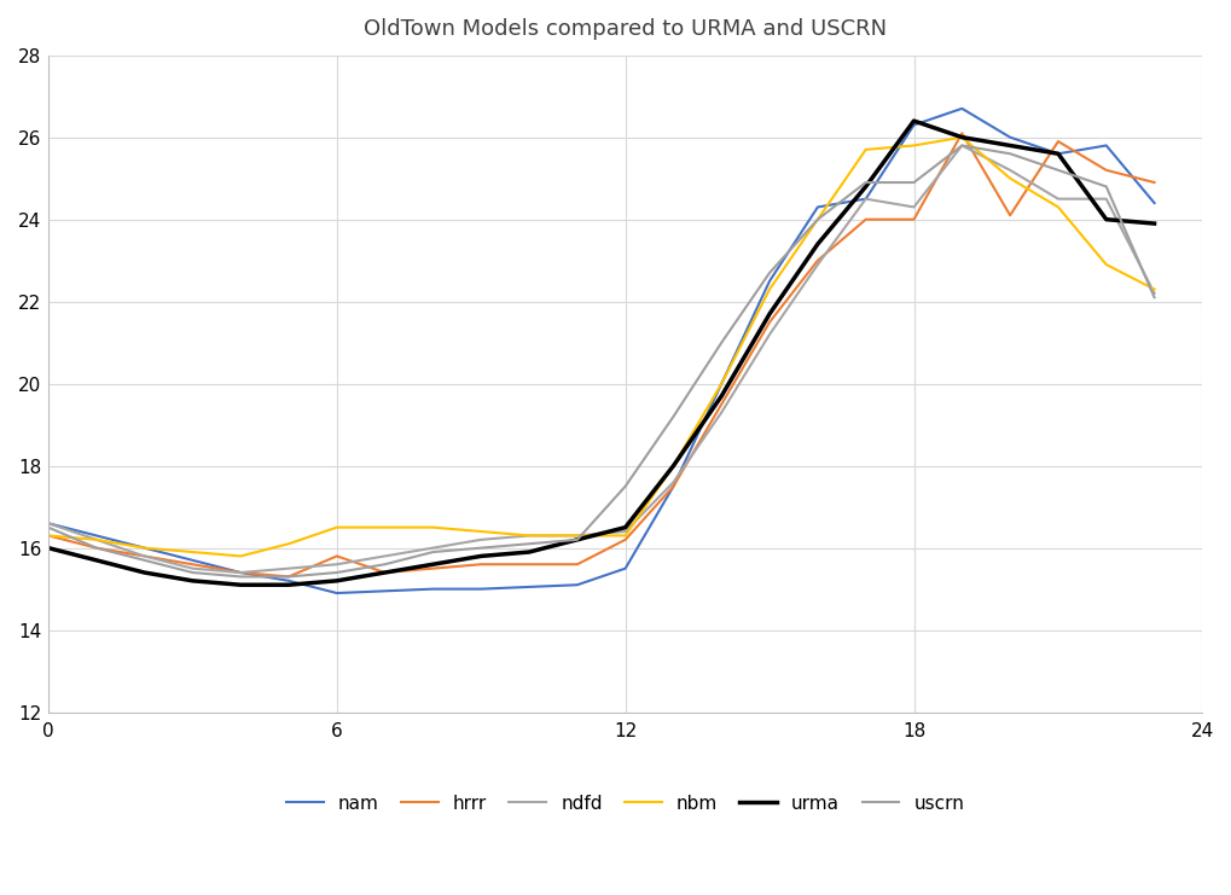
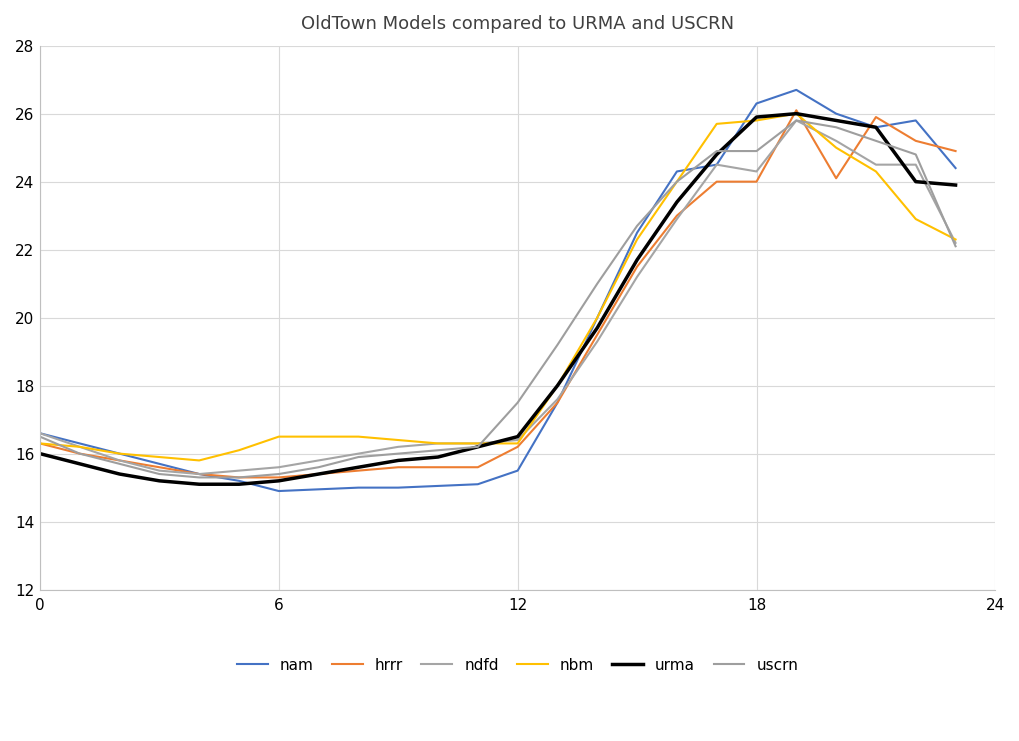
hrrr/6: 15.8 -> 15.3
urma/18: 26.4 -> 25.9
